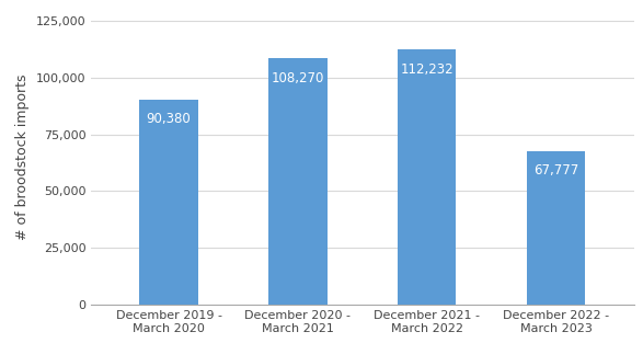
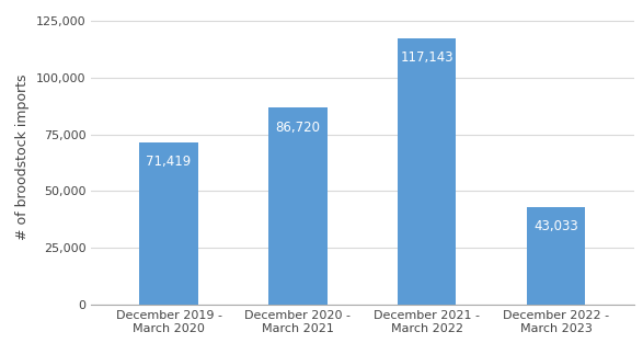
December 2019 - March 2020: 90,380 -> 71,419
December 2020 - March 2021: 108,270 -> 86,720
December 2021 - March 2022: 112,232 -> 117,143
December 2022 - March 2023: 67,777 -> 43,033
